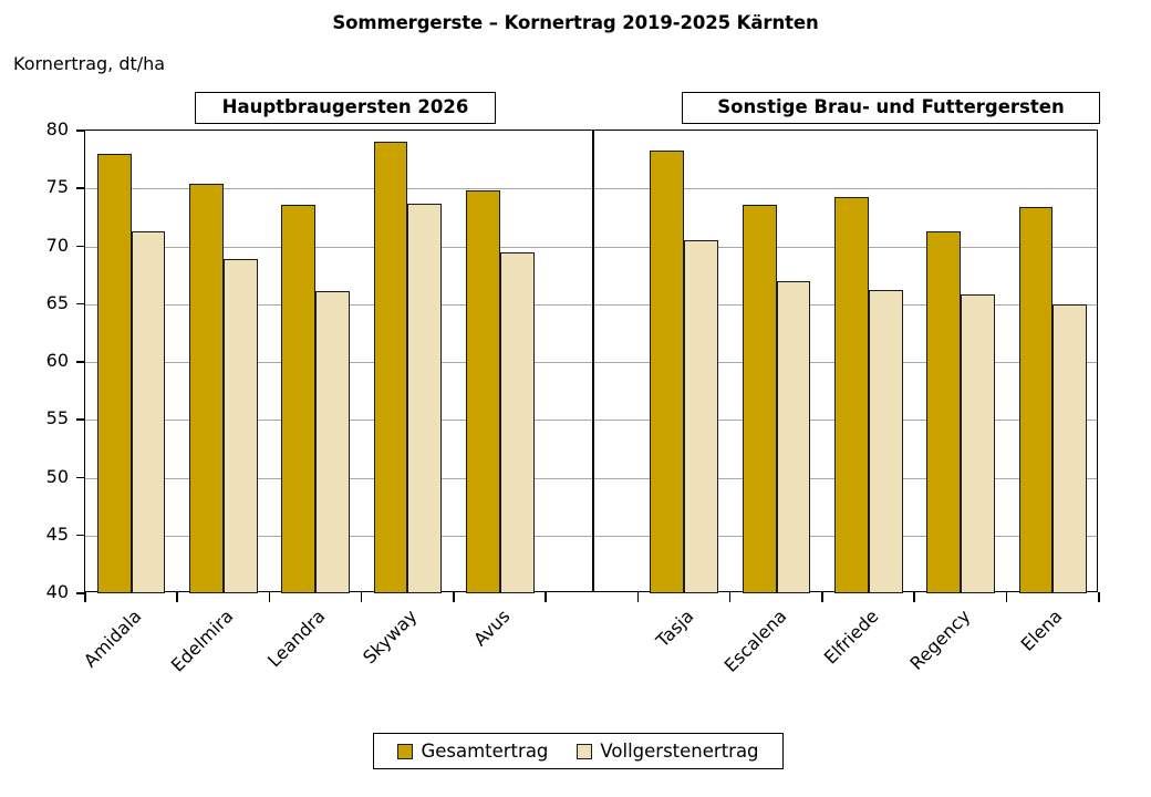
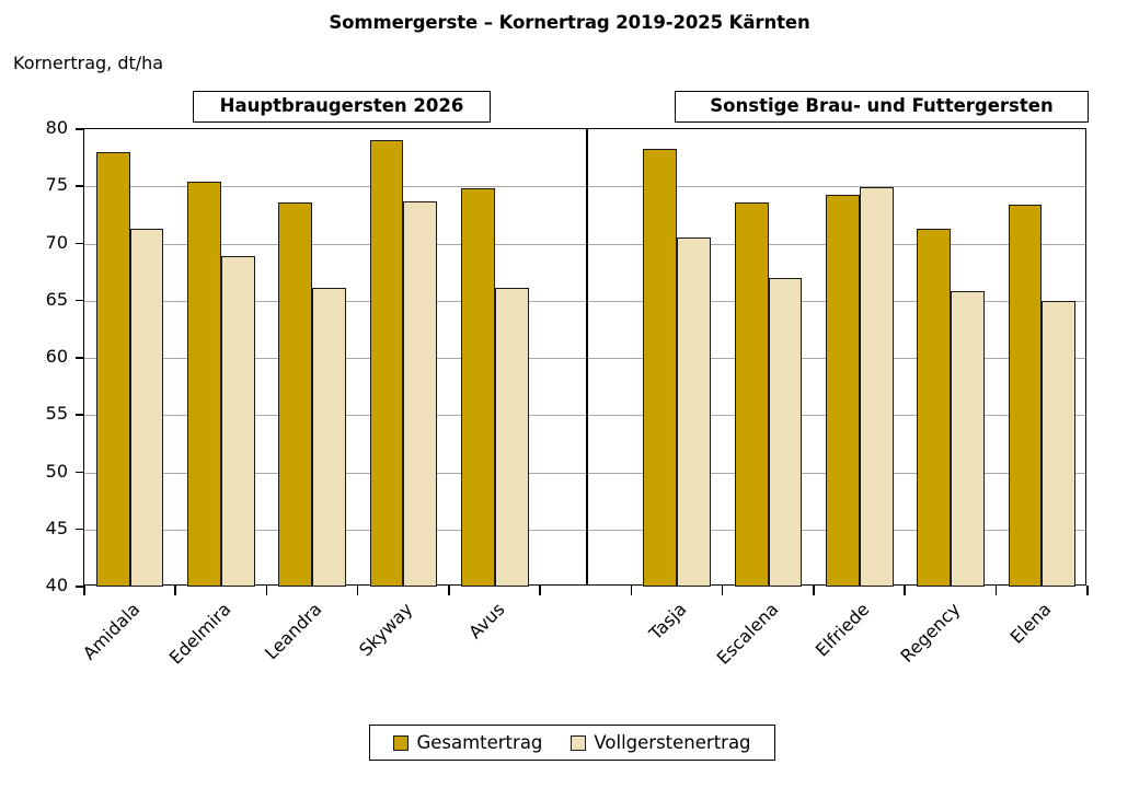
Vollgerstenertrag/Avus: 69.5 -> 66.1
Vollgerstenertrag/Elfriede: 66.2 -> 74.9
